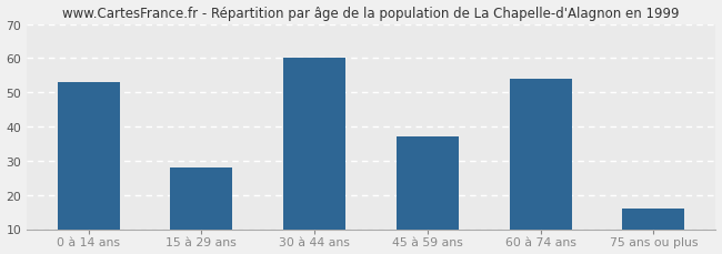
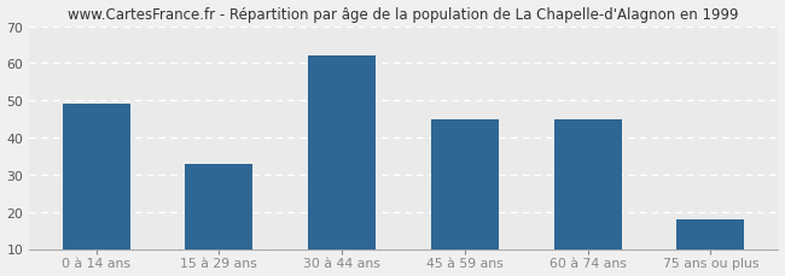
0 à 14 ans: 53 -> 49
15 à 29 ans: 28 -> 33
30 à 44 ans: 60 -> 62
45 à 59 ans: 37 -> 45
60 à 74 ans: 54 -> 45
75 ans ou plus: 16 -> 18
